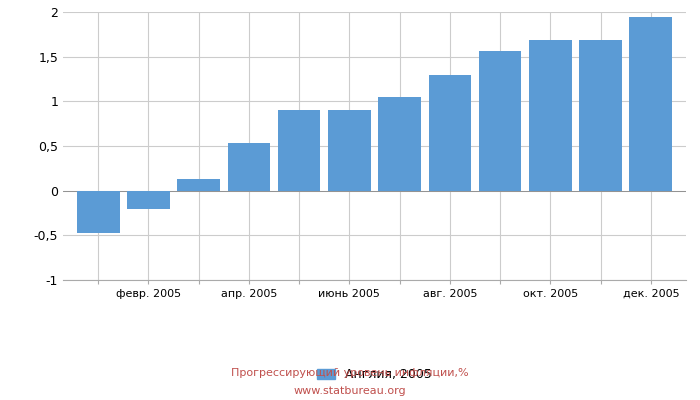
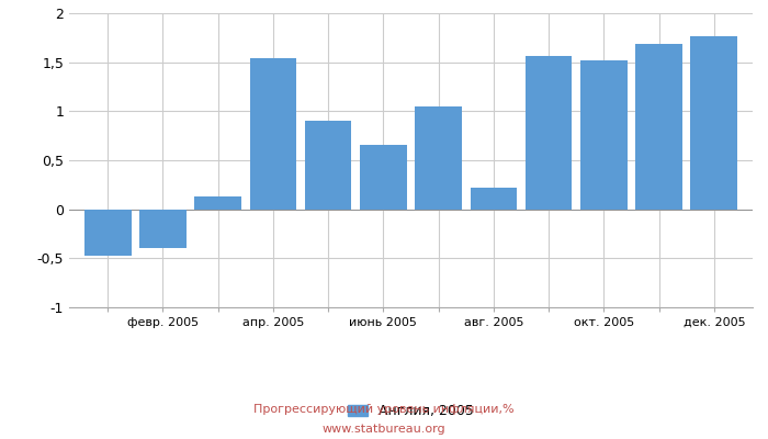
февр. 2005: -0,20 -> -0,40
апр. 2005: 0,53 -> 1,54
июнь 2005: 0,90 -> 0,66
авг. 2005: 1,30 -> 0,22
окт. 2005: 1,69 -> 1,52
дек. 2005: 1,94 -> 1,76
